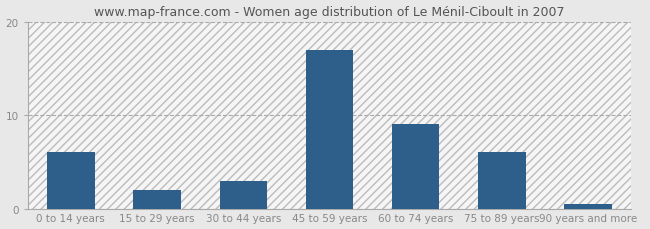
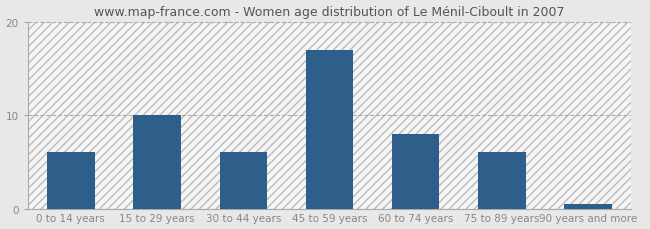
15 to 29 years: 2.0 -> 10.0
30 to 44 years: 3.0 -> 6.0
60 to 74 years: 9.0 -> 8.0
